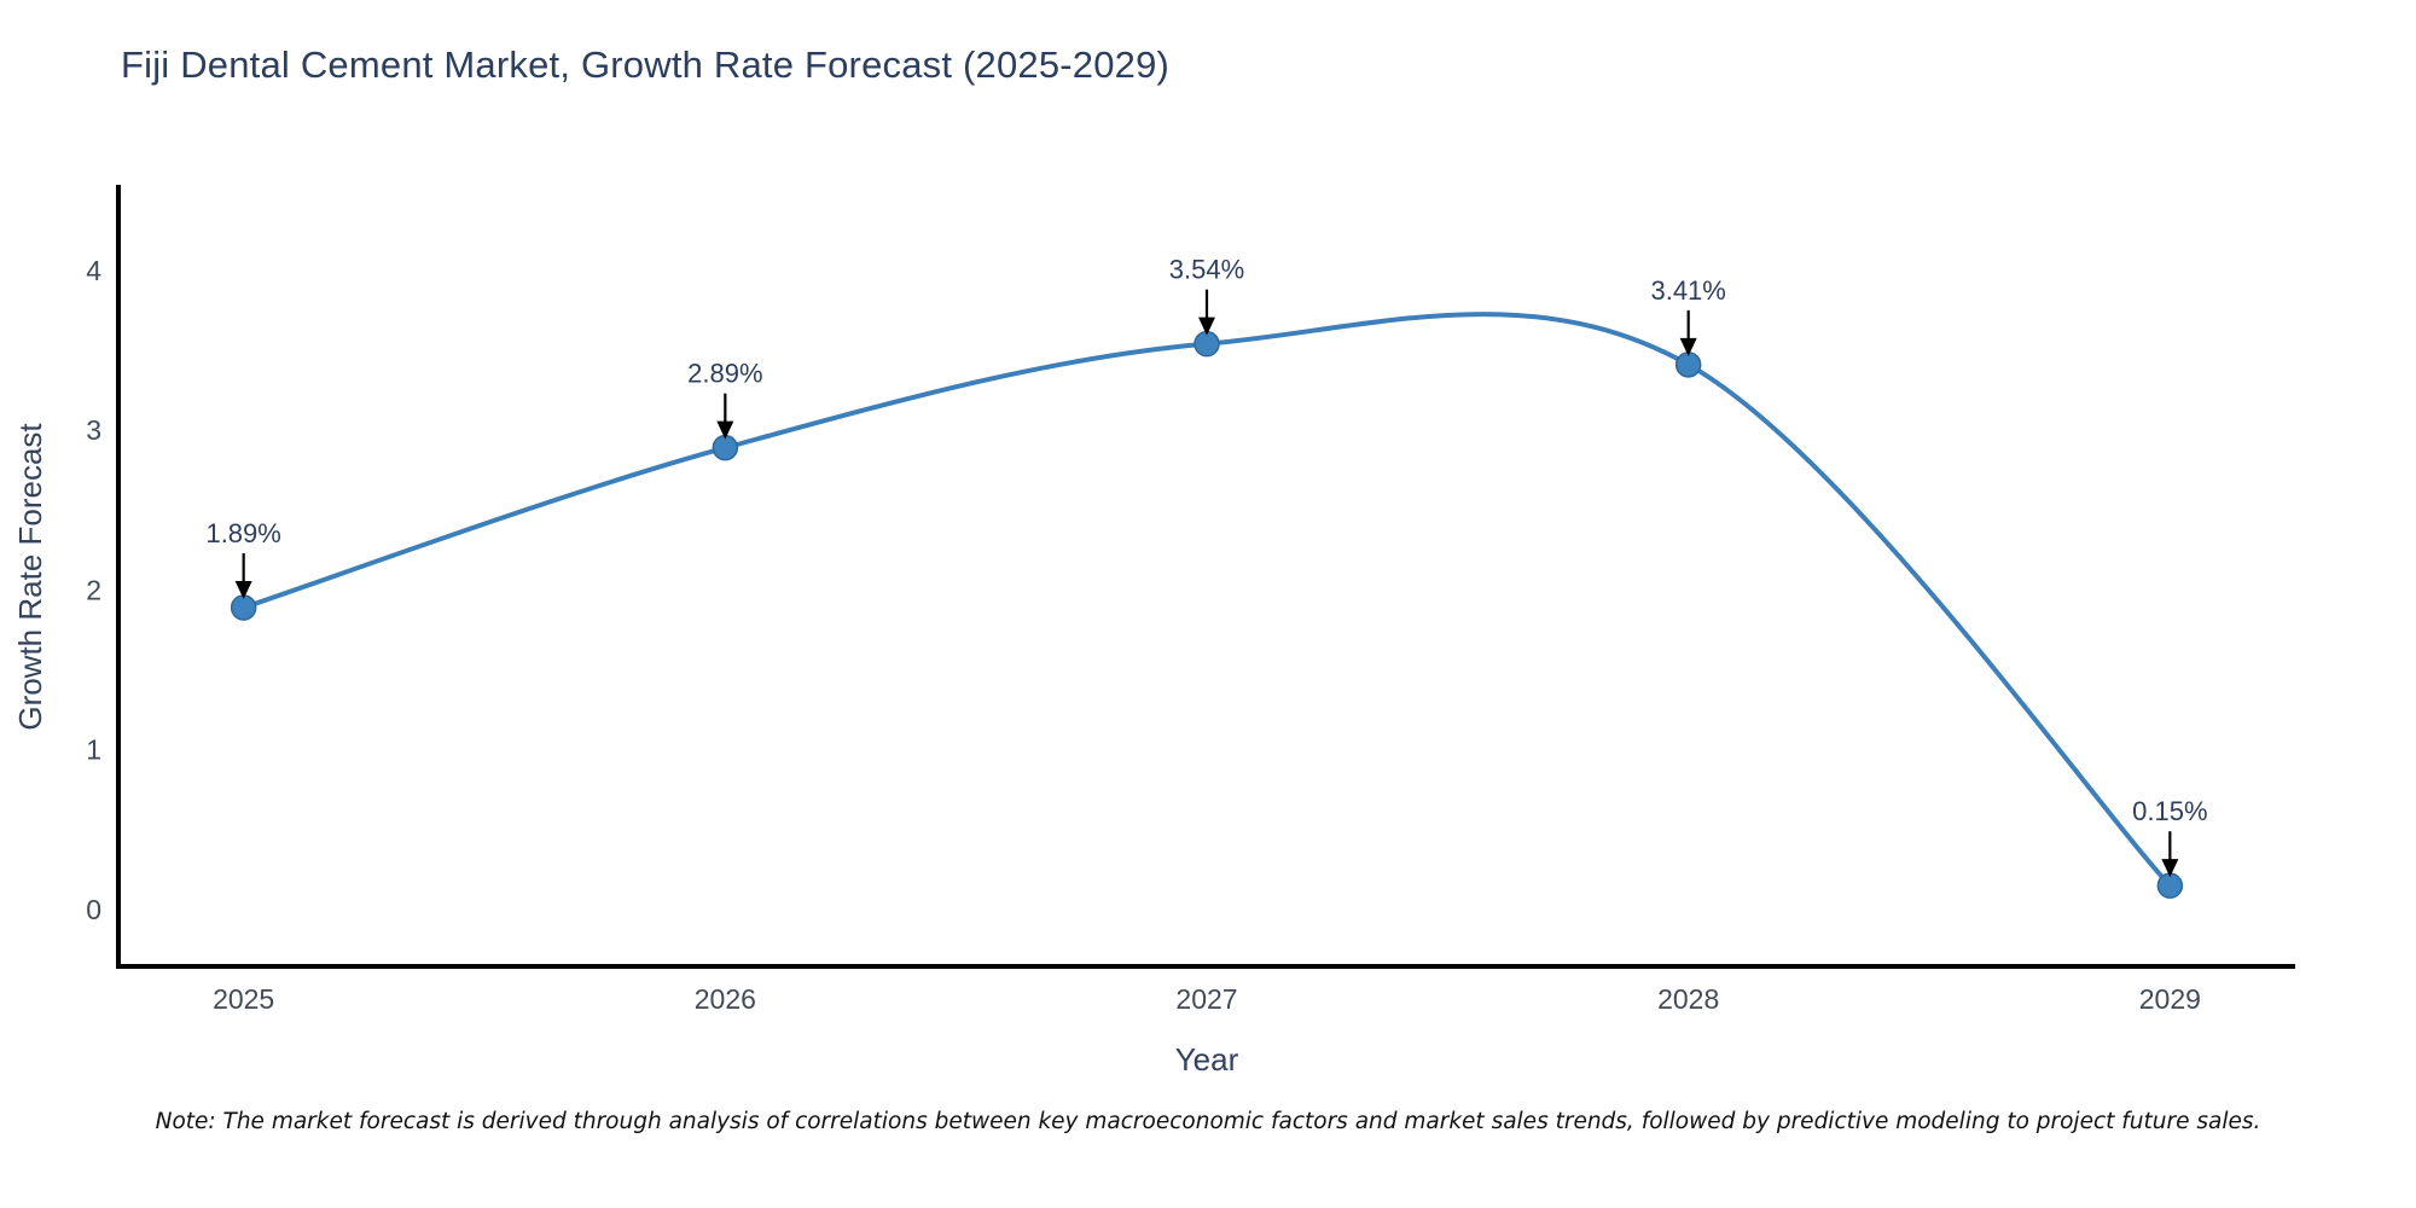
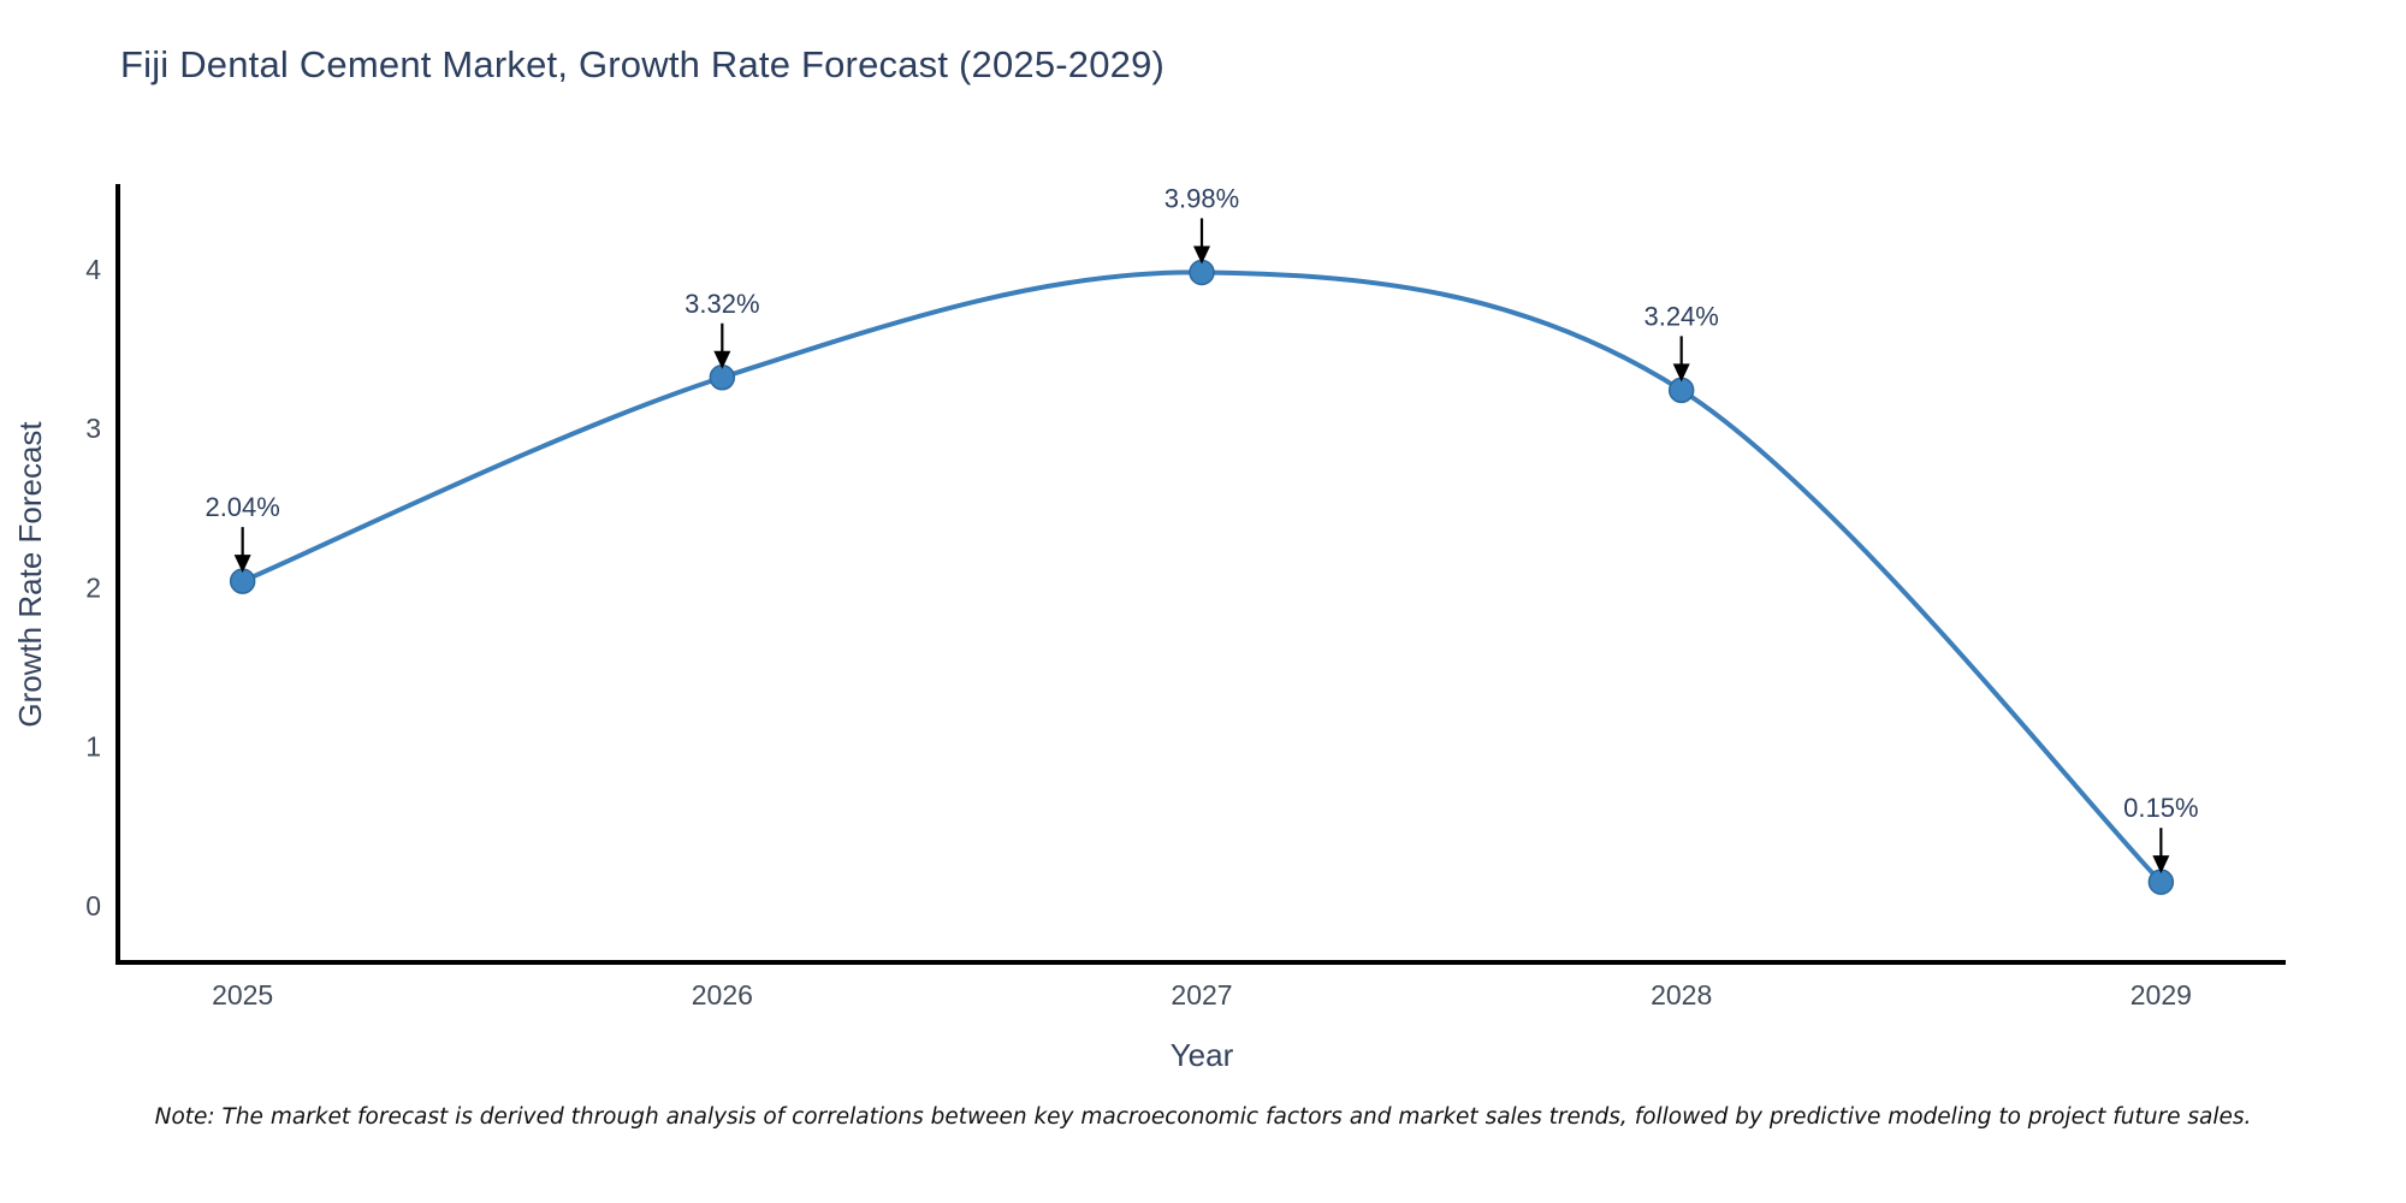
2025: 1.89% -> 2.04%
2026: 2.89% -> 3.32%
2027: 3.54% -> 3.98%
2028: 3.41% -> 3.24%
